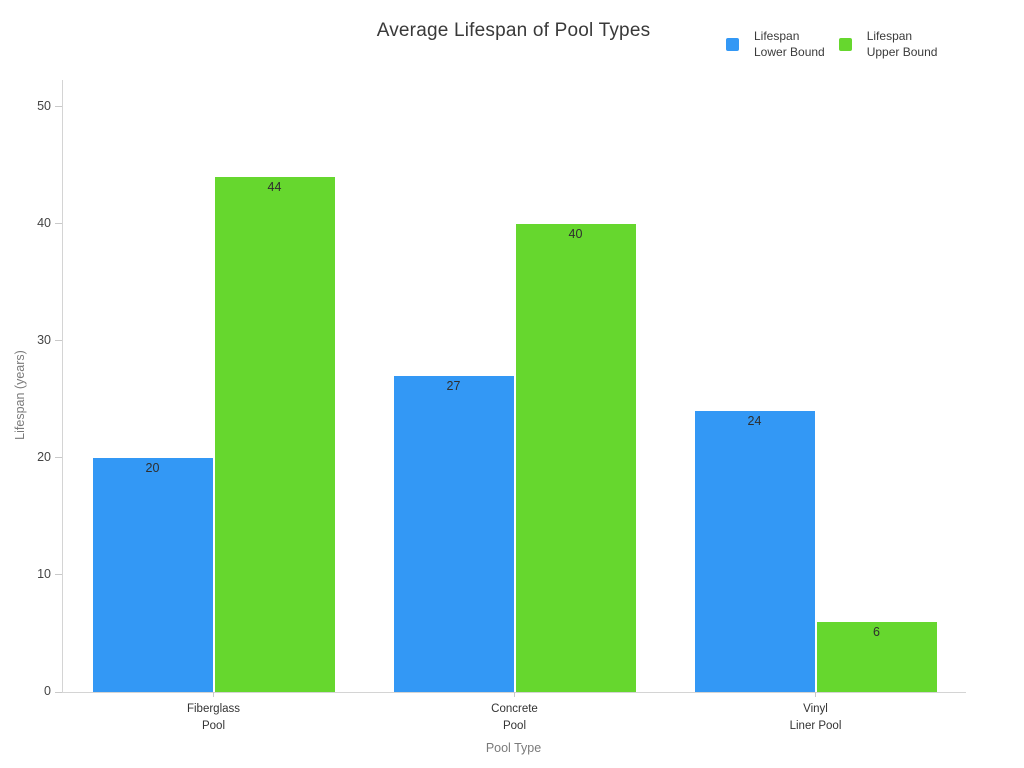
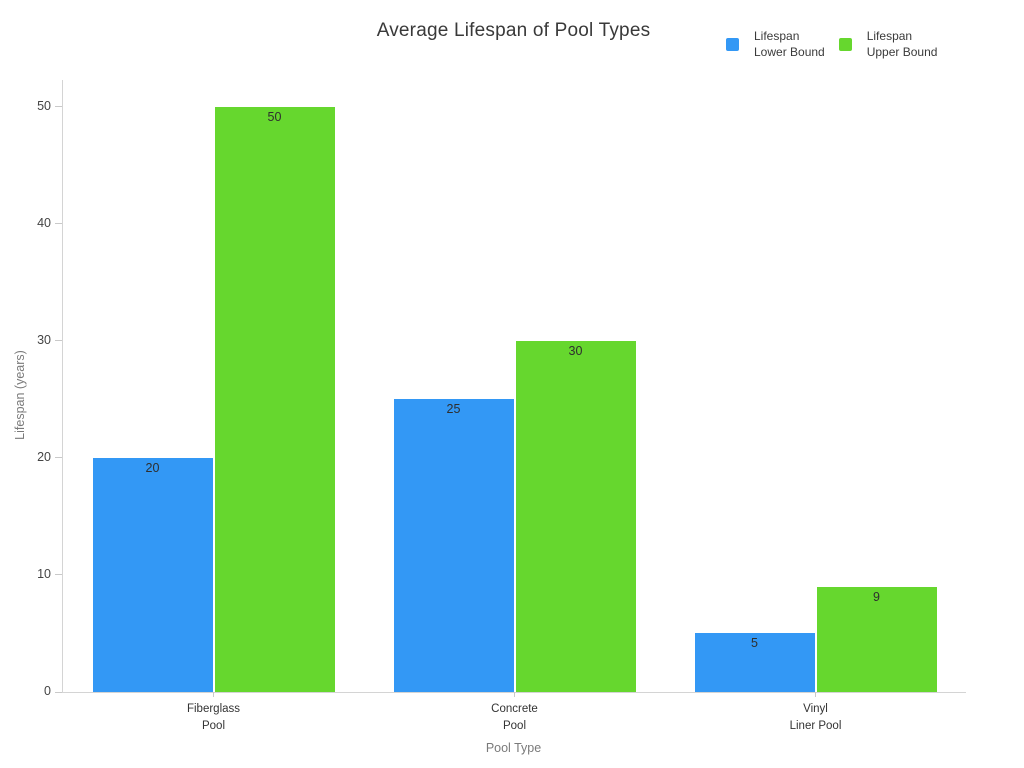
Lifespan Upper Bound/Fiberglass Pool: 44 -> 50
Lifespan Lower Bound/Concrete Pool: 27 -> 25
Lifespan Upper Bound/Concrete Pool: 40 -> 30
Lifespan Lower Bound/Vinyl Liner Pool: 24 -> 5
Lifespan Upper Bound/Vinyl Liner Pool: 6 -> 9
